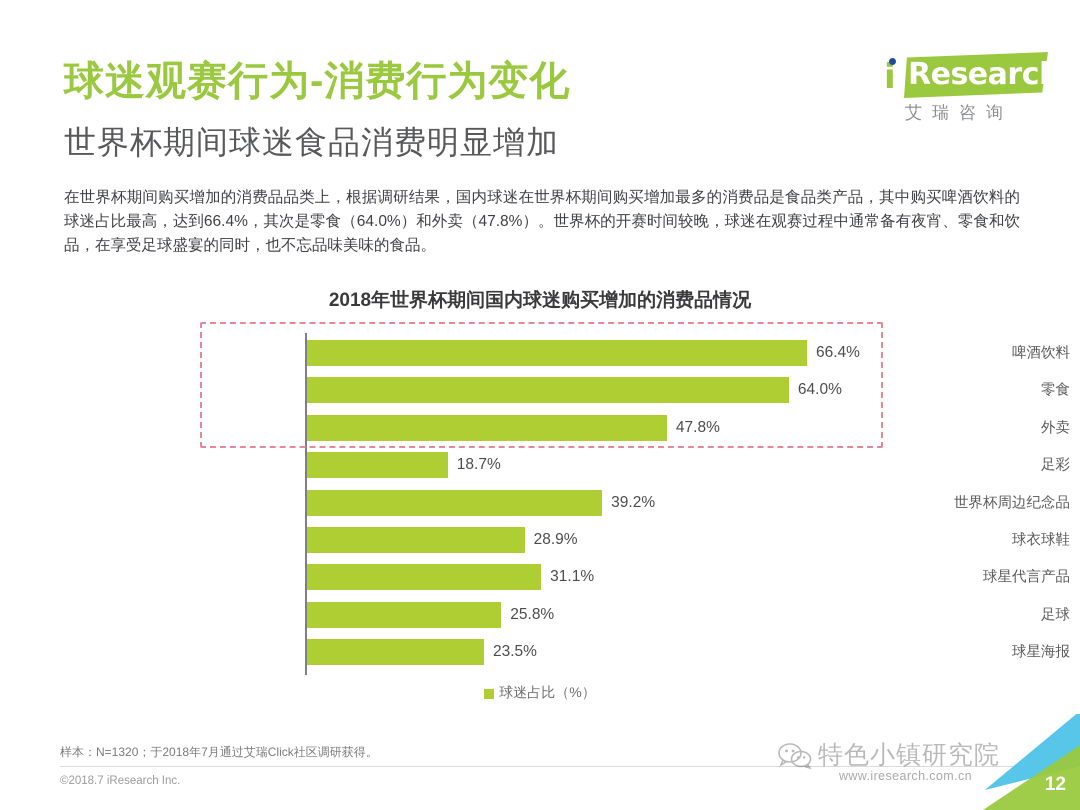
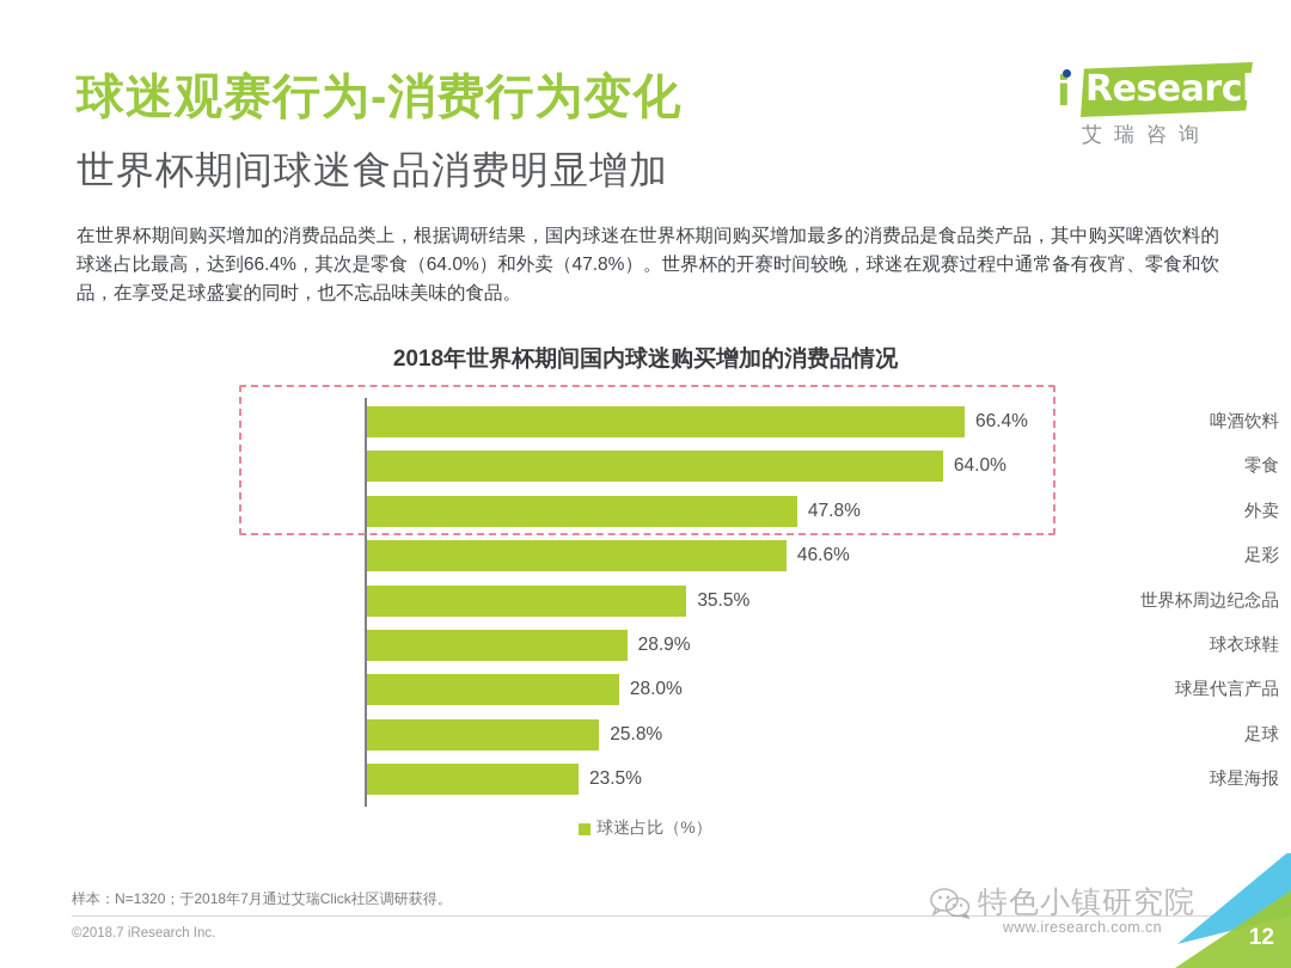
足彩: 18.7% -> 46.6%
世界杯周边纪念品: 39.2% -> 35.5%
球星代言产品: 31.1% -> 28.0%
